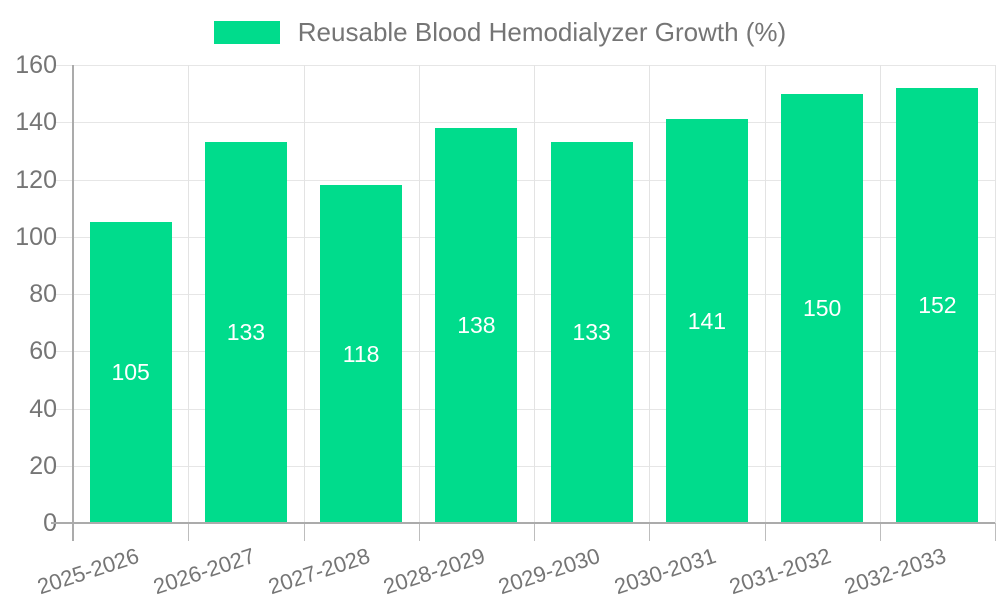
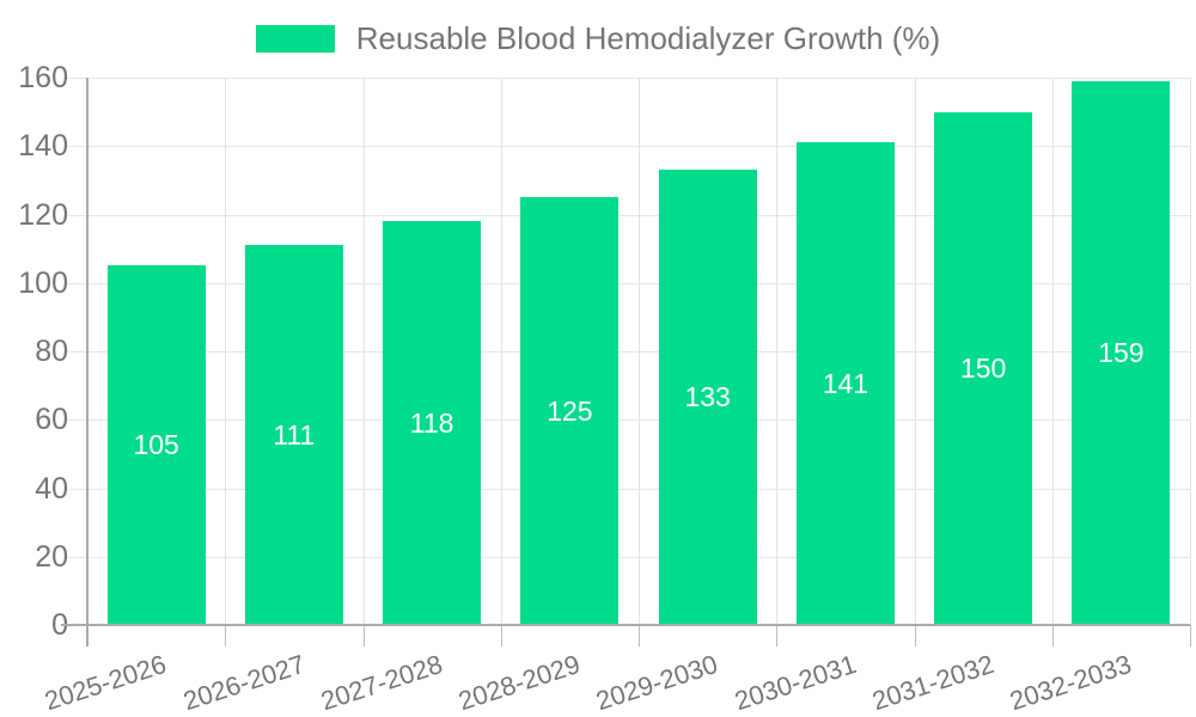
2026-2027: 133 -> 111
2028-2029: 138 -> 125
2032-2033: 152 -> 159
